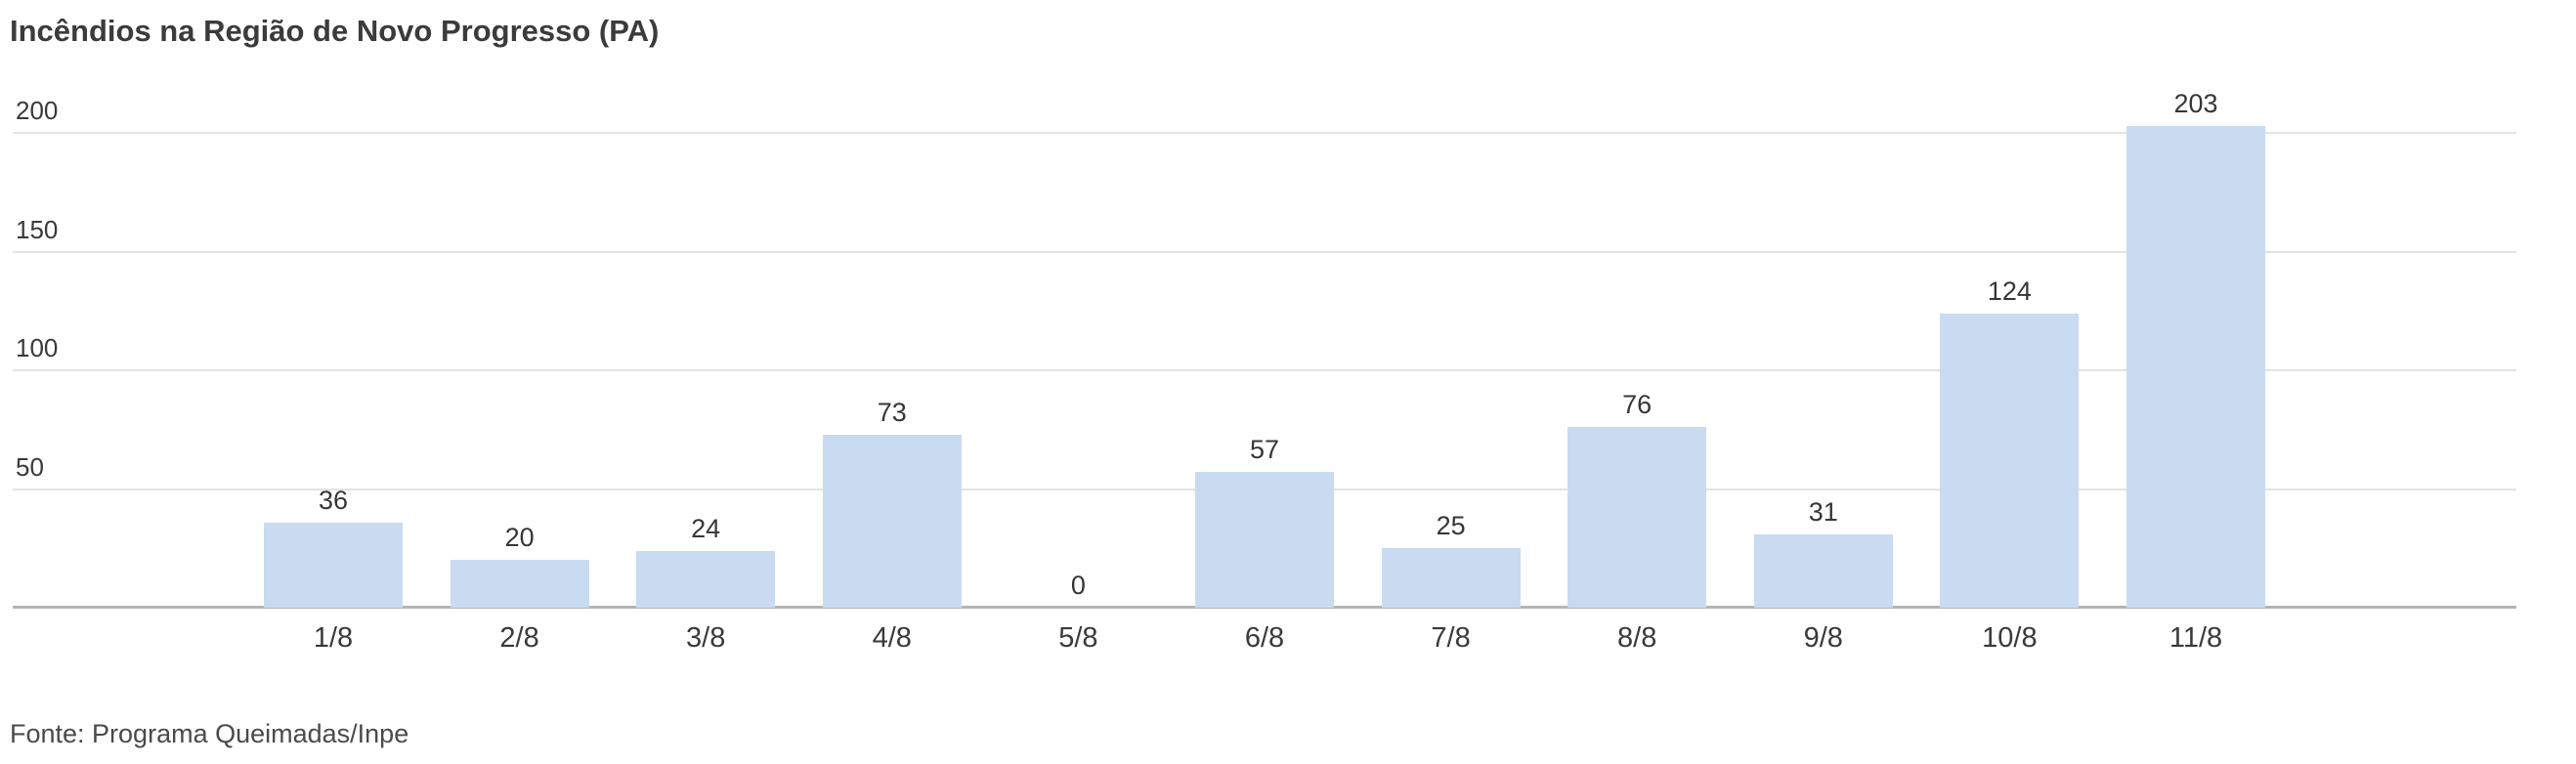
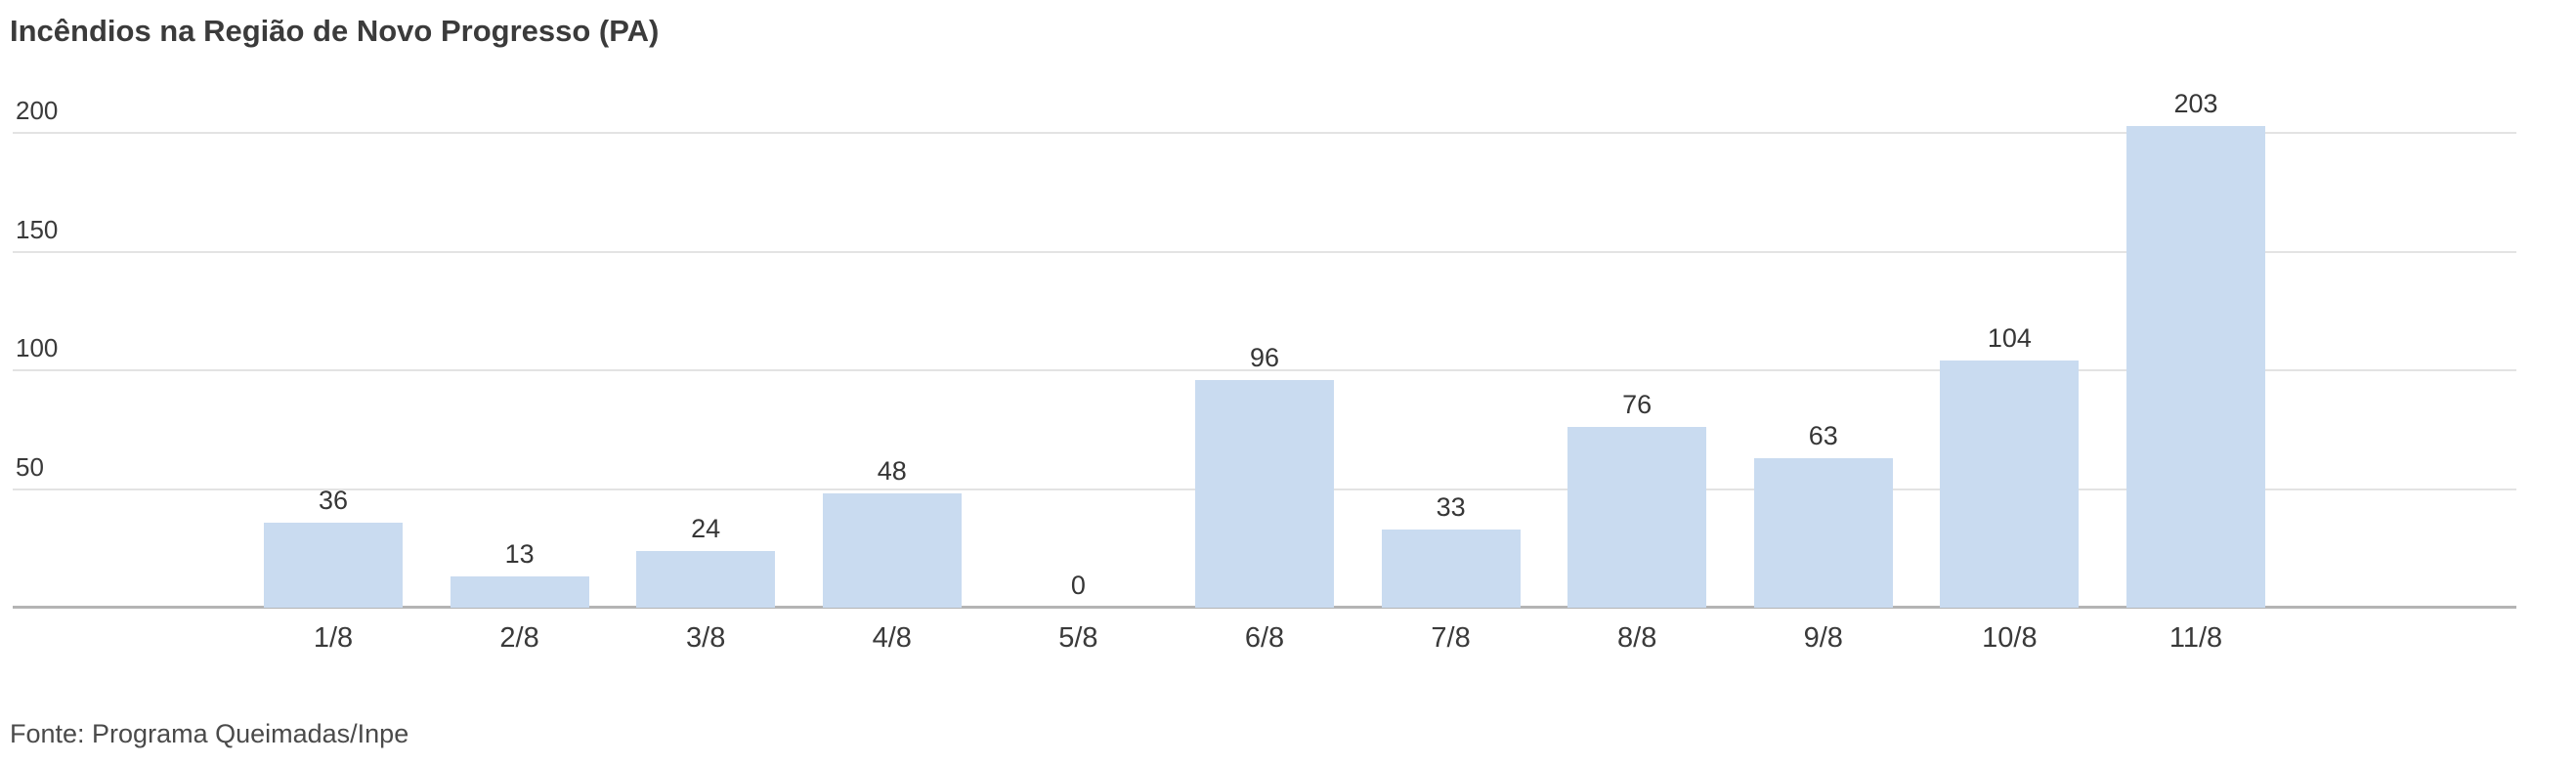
2/8: 20 -> 13
4/8: 73 -> 48
6/8: 57 -> 96
7/8: 25 -> 33
9/8: 31 -> 63
10/8: 124 -> 104
